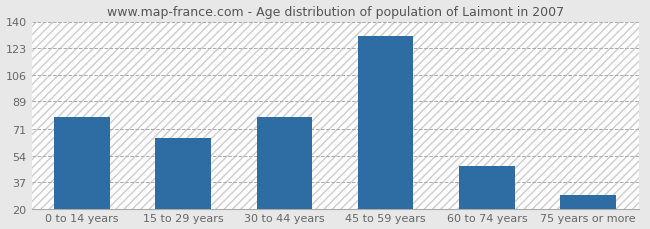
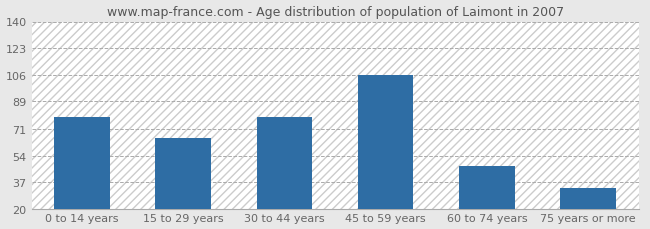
45 to 59 years: 131 -> 106
75 years or more: 29 -> 33
